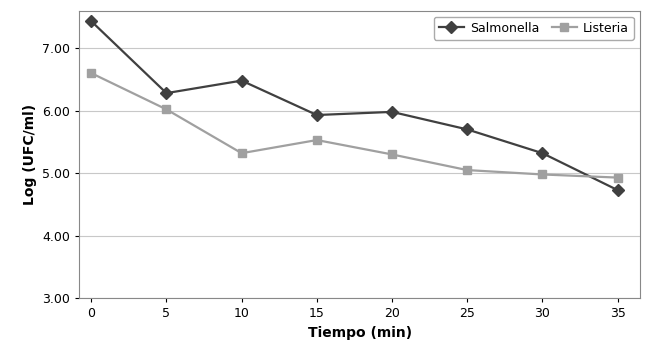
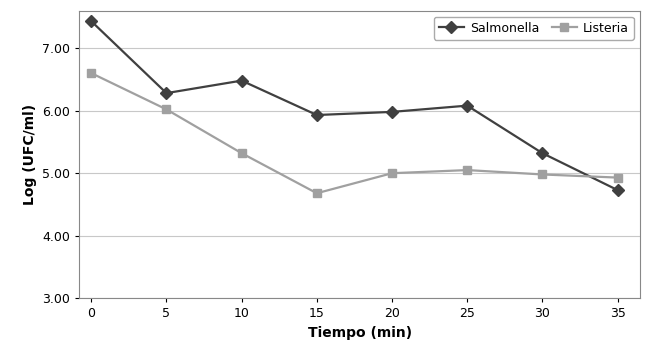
Listeria/15: 5.53 -> 4.68
Listeria/20: 5.30 -> 5.00
Salmonella/25: 5.70 -> 6.08
